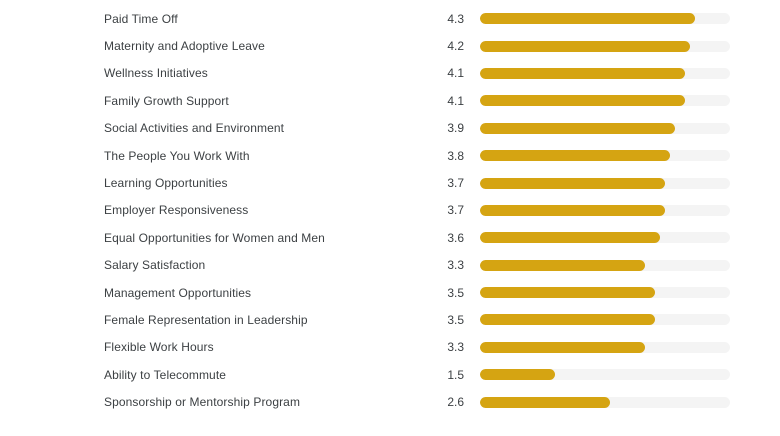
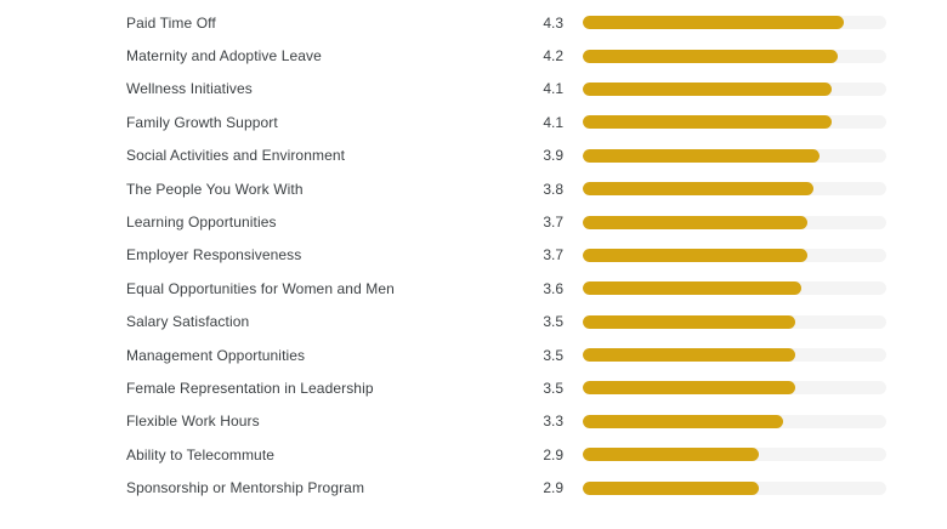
Salary Satisfaction: 3.3 -> 3.5
Ability to Telecommute: 1.5 -> 2.9
Sponsorship or Mentorship Program: 2.6 -> 2.9
